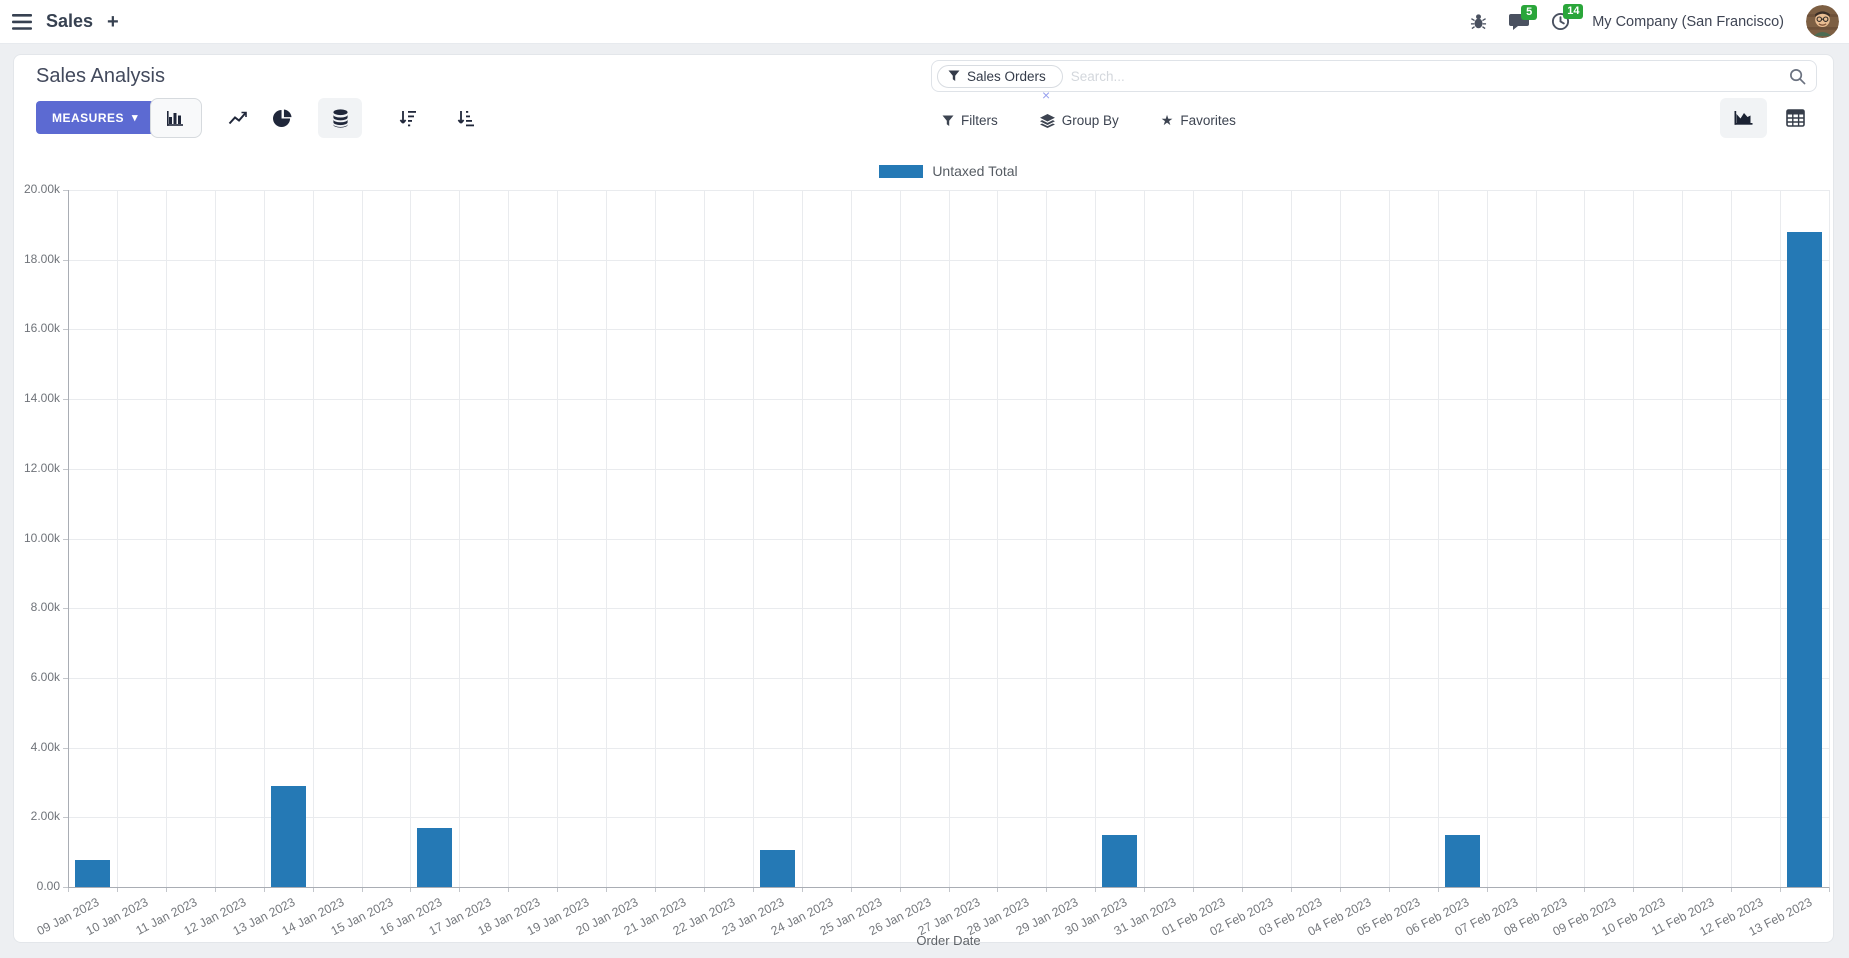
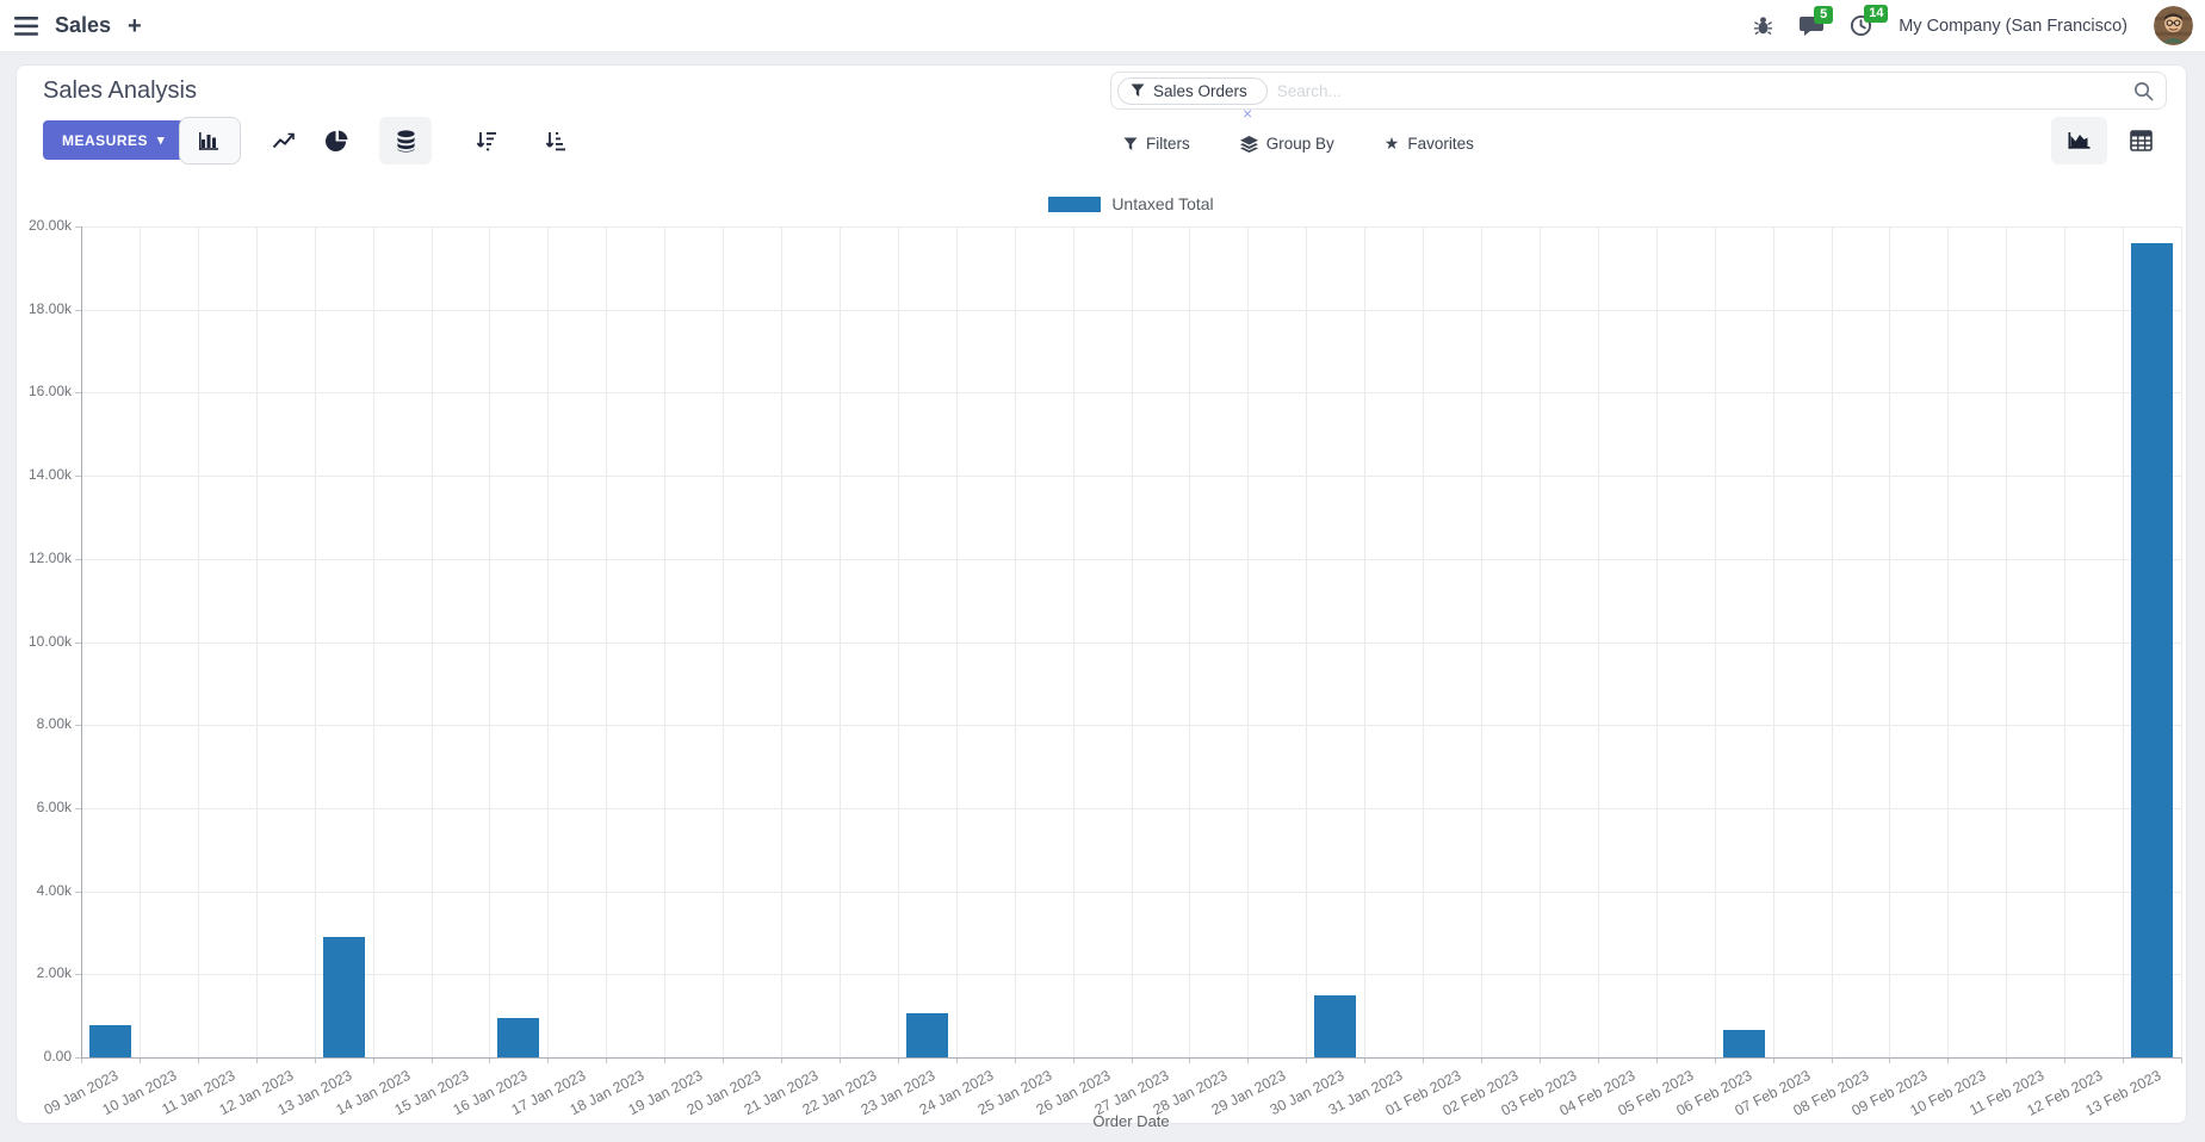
16 Jan 2023: 1.7k -> 1.0k
06 Feb 2023: 1.5k -> 0.6k
13 Feb 2023: 18.8k -> 19.6k
